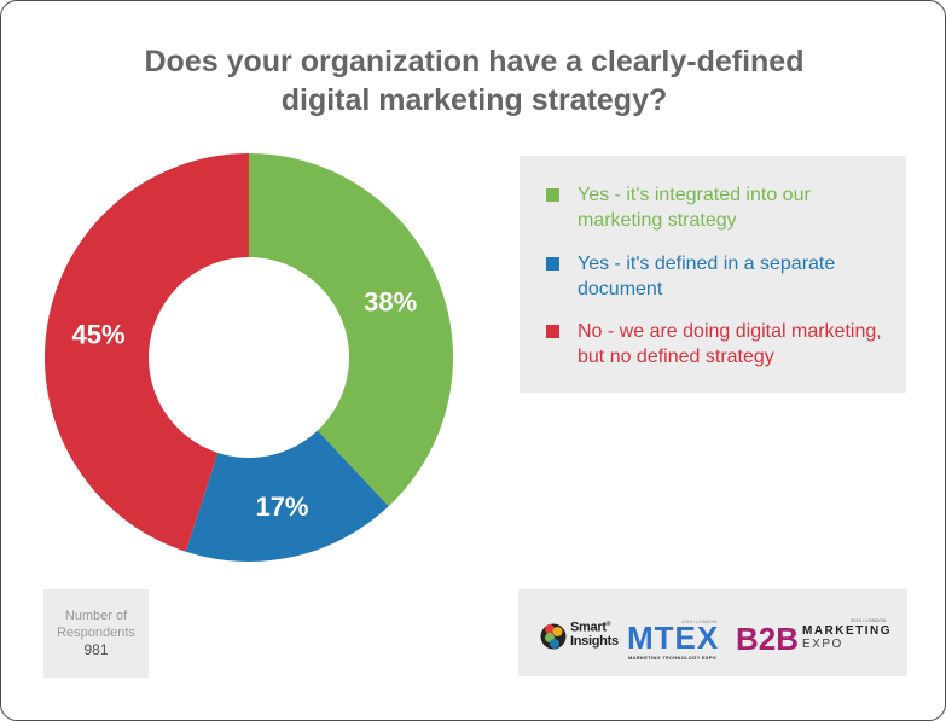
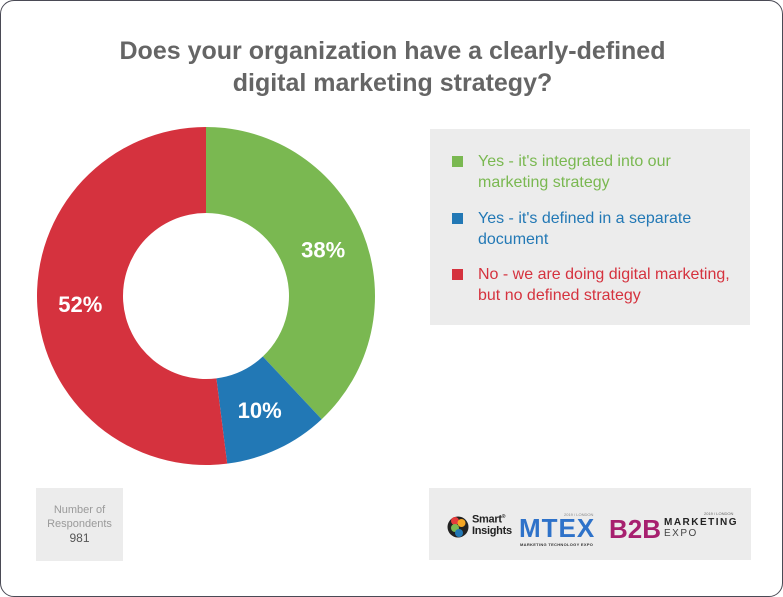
Yes - it's defined in a separate document: 17% -> 10%
No - we are doing digital marketing, but no defined strategy: 45% -> 52%
